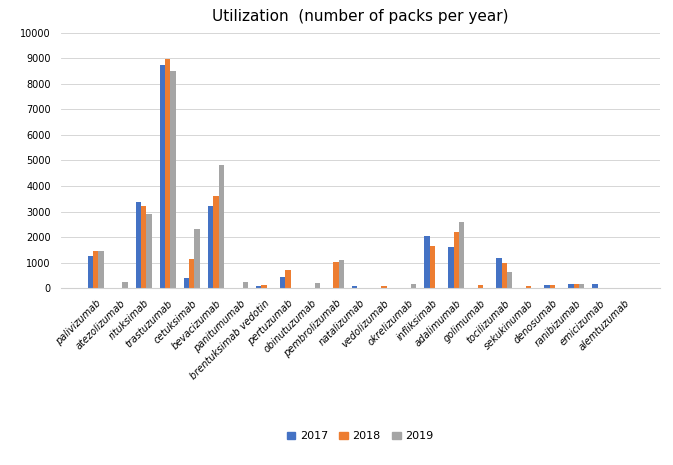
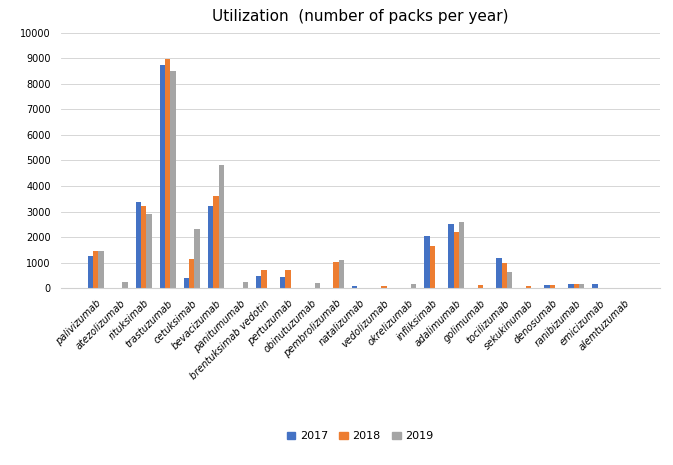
2017/brentuksimab vedotin: 100 -> 500
2018/brentuksimab vedotin: 110 -> 700
2017/adalimumab: 1620 -> 2500
